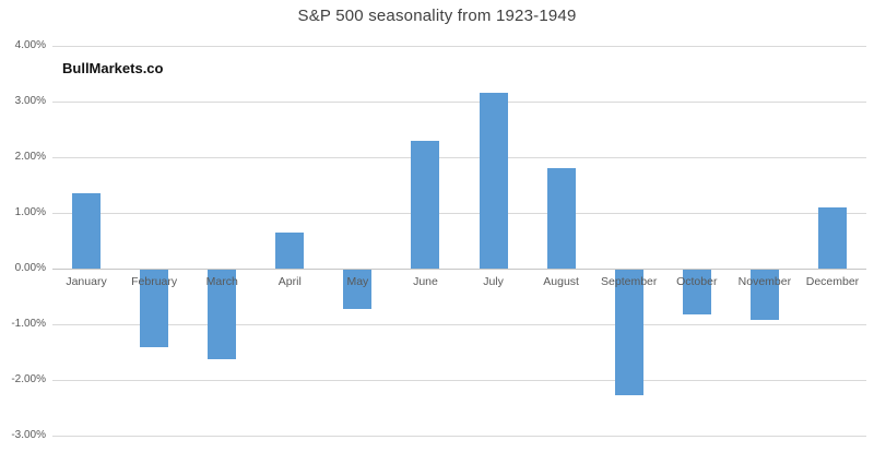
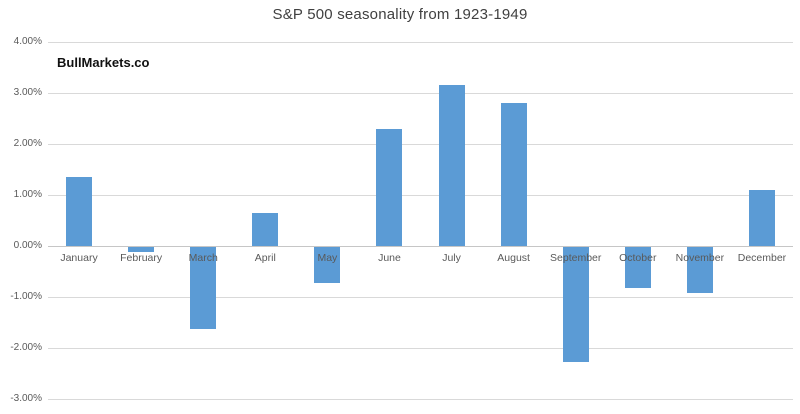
February: -1.4% -> -0.1%
August: 1.8% -> 2.8%
